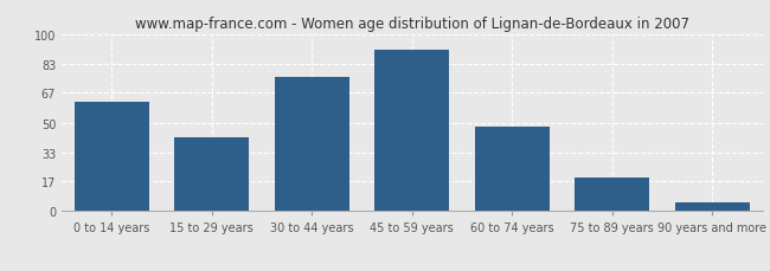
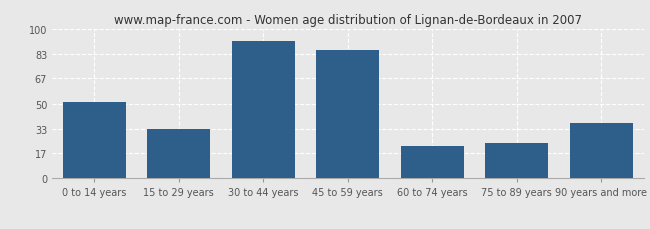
0 to 14 years: 62 -> 51
15 to 29 years: 42 -> 33
30 to 44 years: 76 -> 92
45 to 59 years: 91 -> 86
60 to 74 years: 48 -> 22
75 to 89 years: 19 -> 24
90 years and more: 5 -> 37
